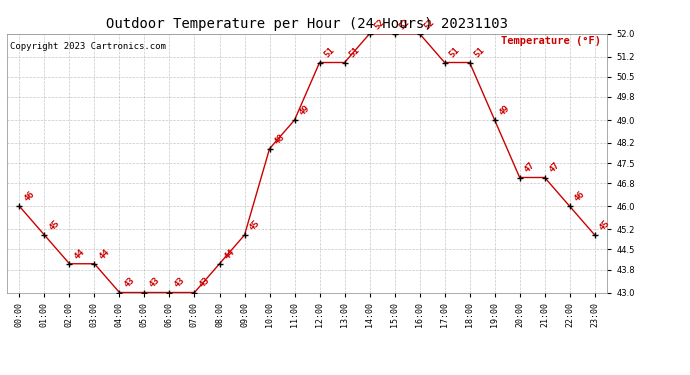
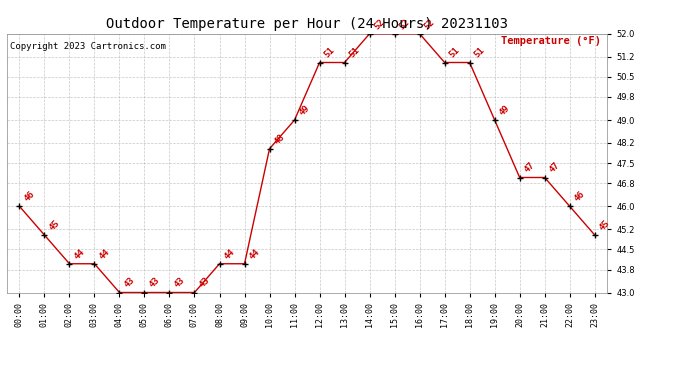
09:00: 45 -> 44
